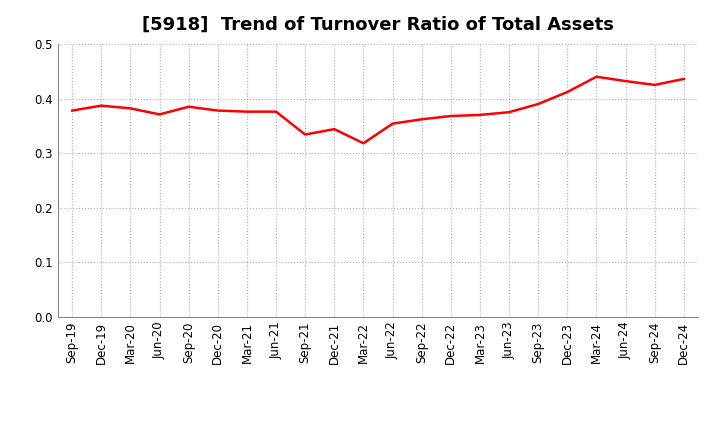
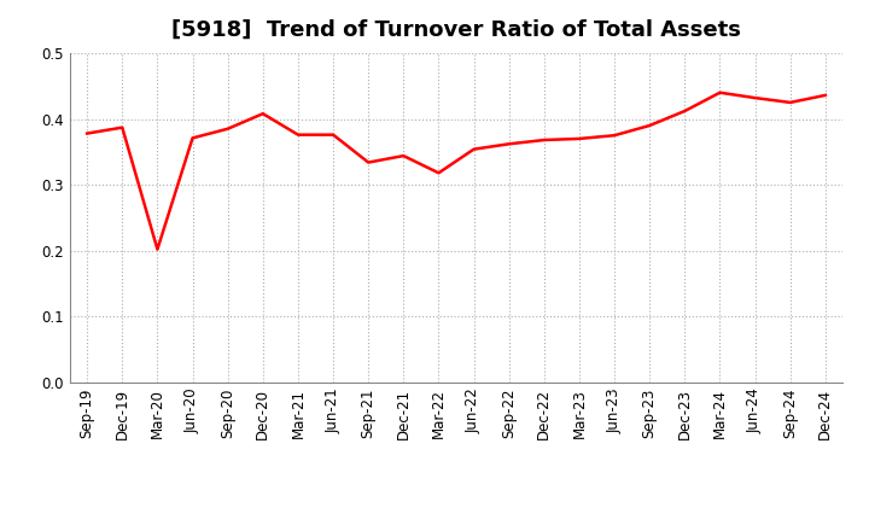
Mar-20: 0.382 -> 0.202
Dec-20: 0.378 -> 0.408
